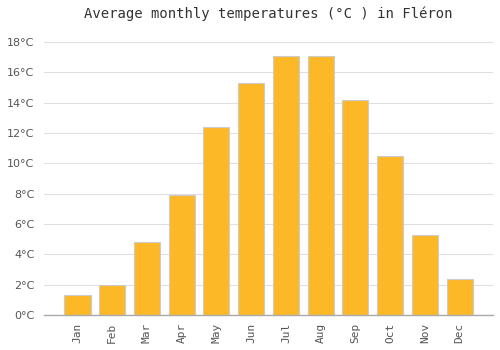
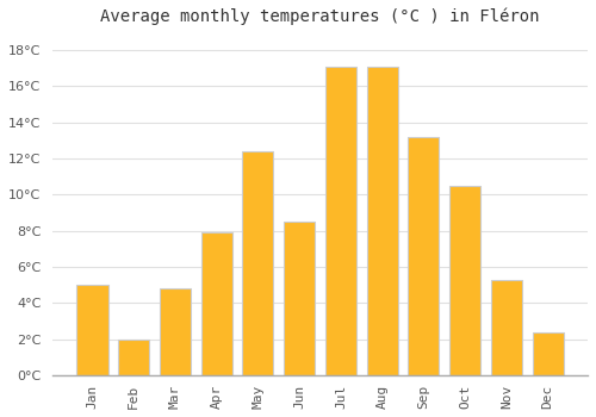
Jan: 1.3°C -> 5.0°C
Jun: 15.3°C -> 8.5°C
Sep: 14.2°C -> 13.2°C
